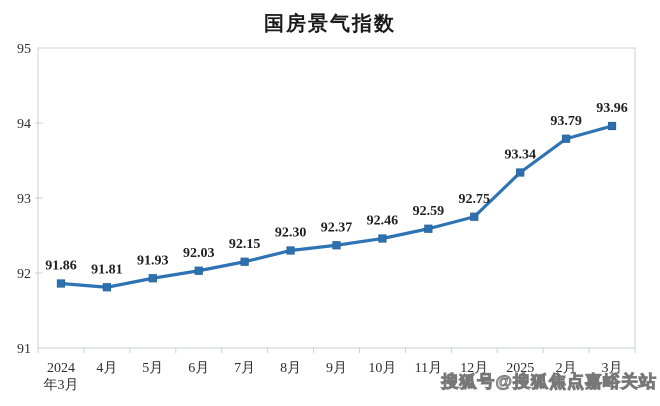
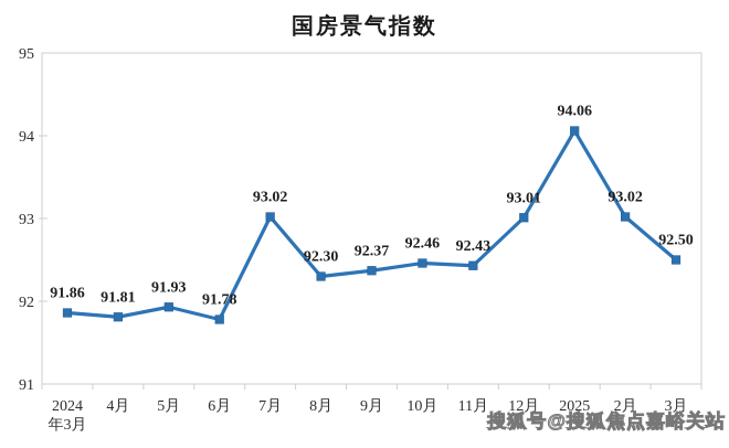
6月: 92.03 -> 91.78
7月: 92.15 -> 93.02
11月: 92.59 -> 92.43
12月: 92.75 -> 93.01
2025: 93.34 -> 94.06
2月: 93.79 -> 93.02
3月: 93.96 -> 92.50
